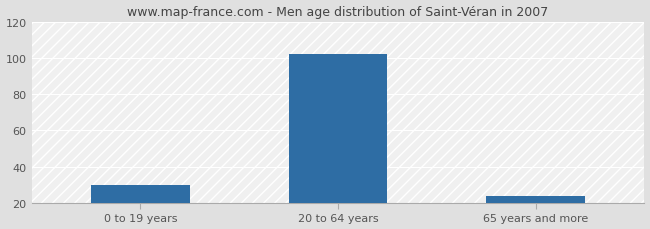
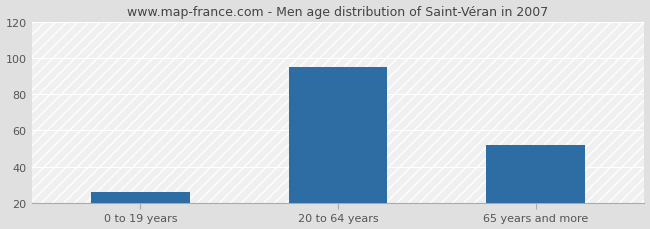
0 to 19 years: 30 -> 26
20 to 64 years: 102 -> 95
65 years and more: 24 -> 52
